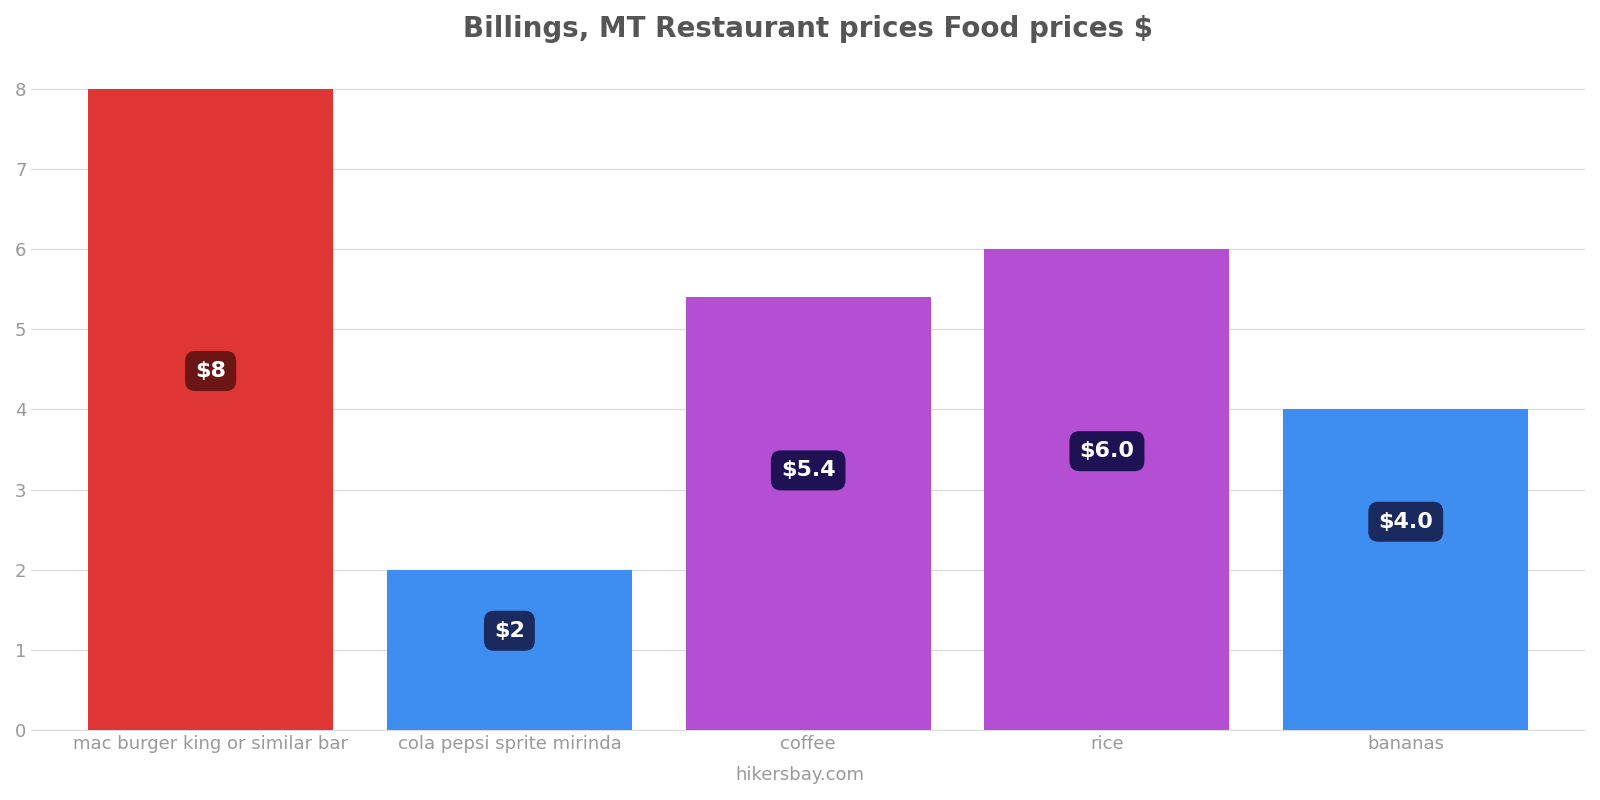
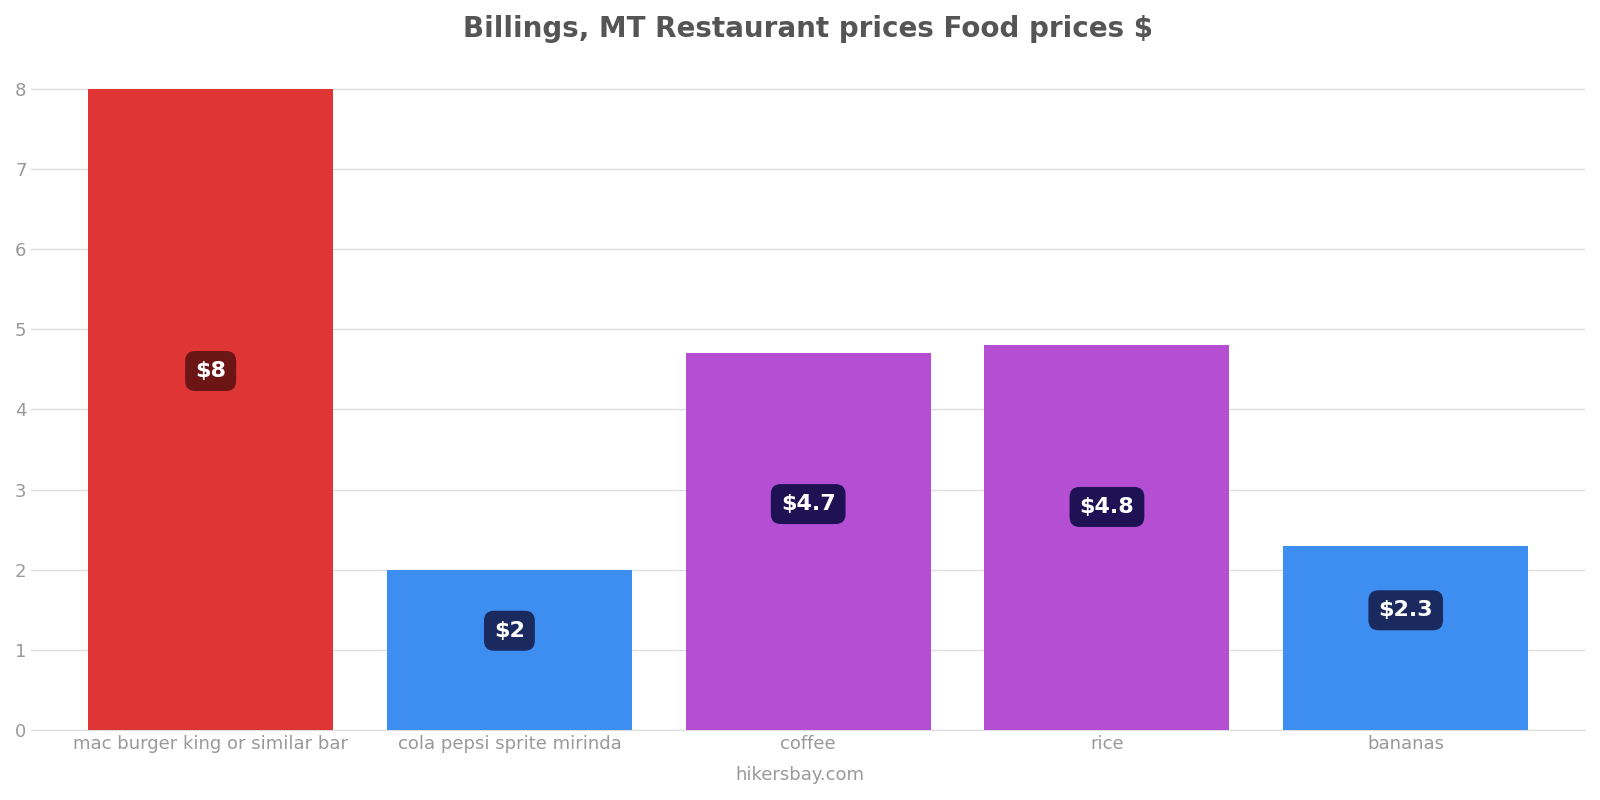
coffee: $5.4 -> $4.7
rice: $6.0 -> $4.8
bananas: $4.0 -> $2.3
